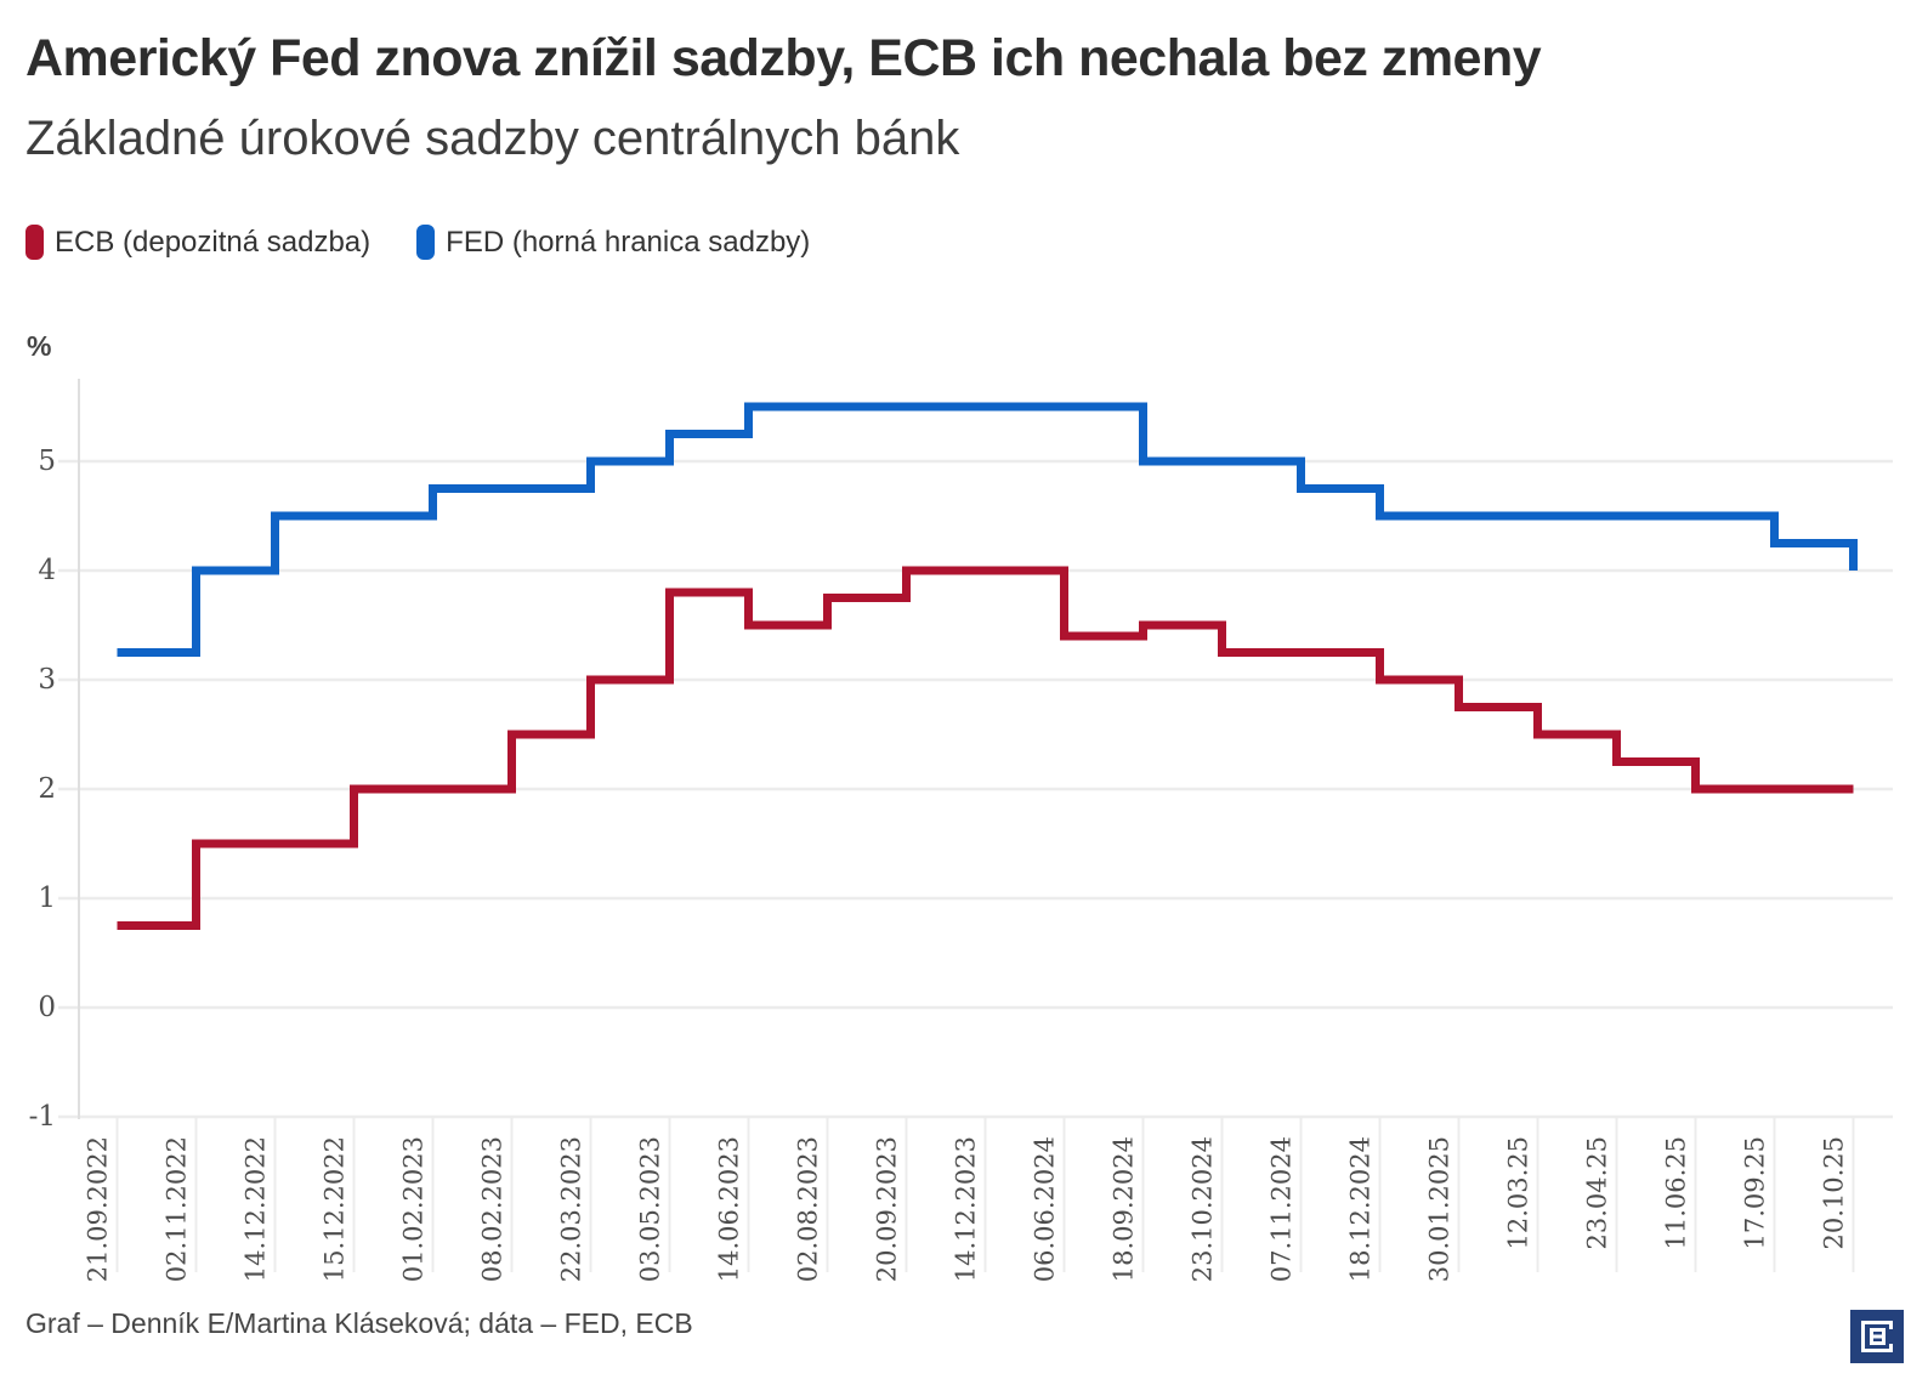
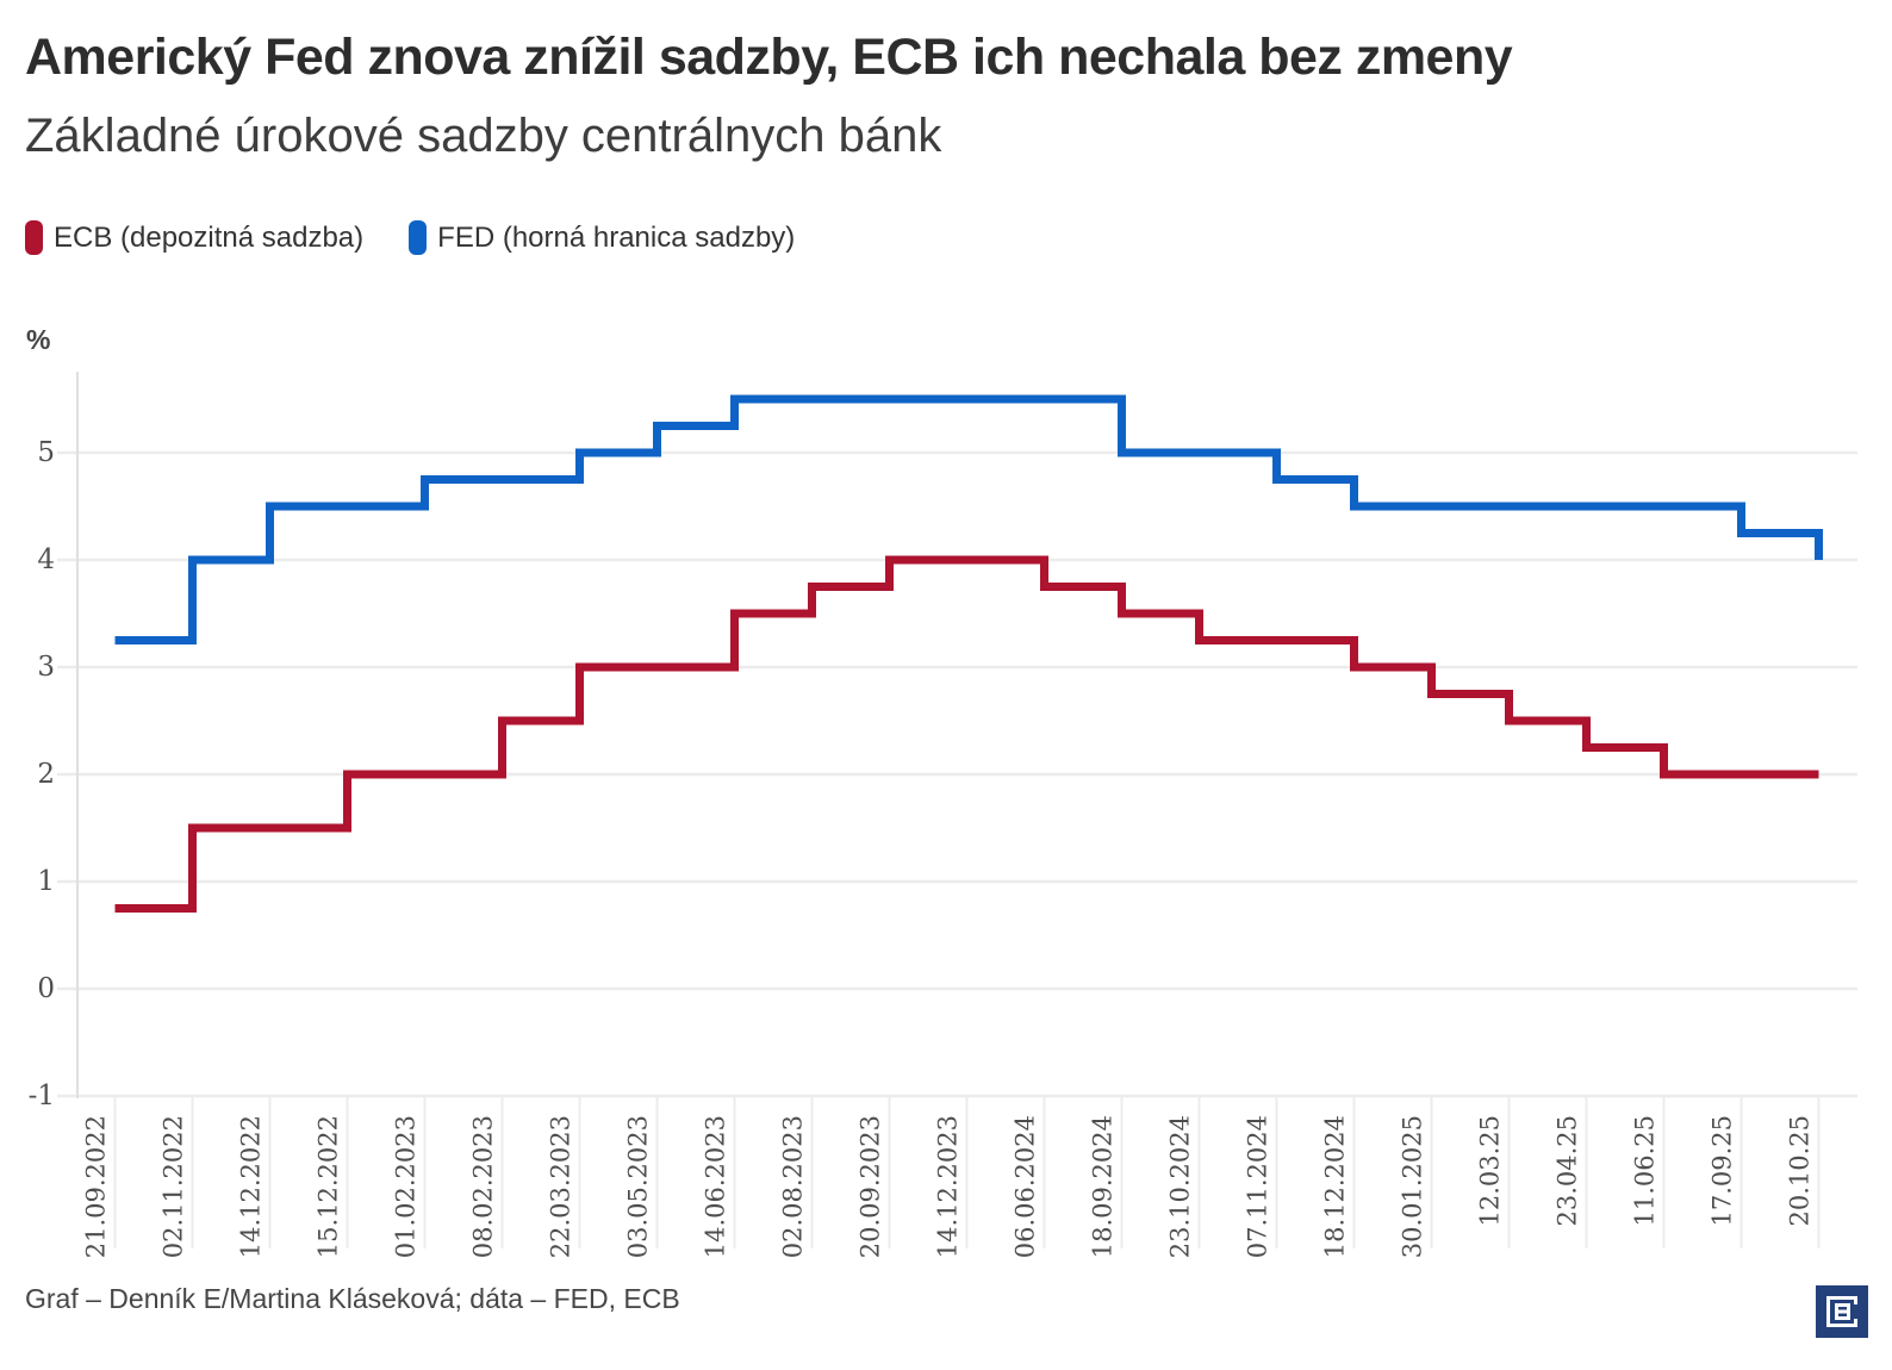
ECB (depozitná sadzba)/03.05.2023: 3.8 -> 3.0
ECB (depozitná sadzba)/06.06.2024: 3.4 -> 3.8
